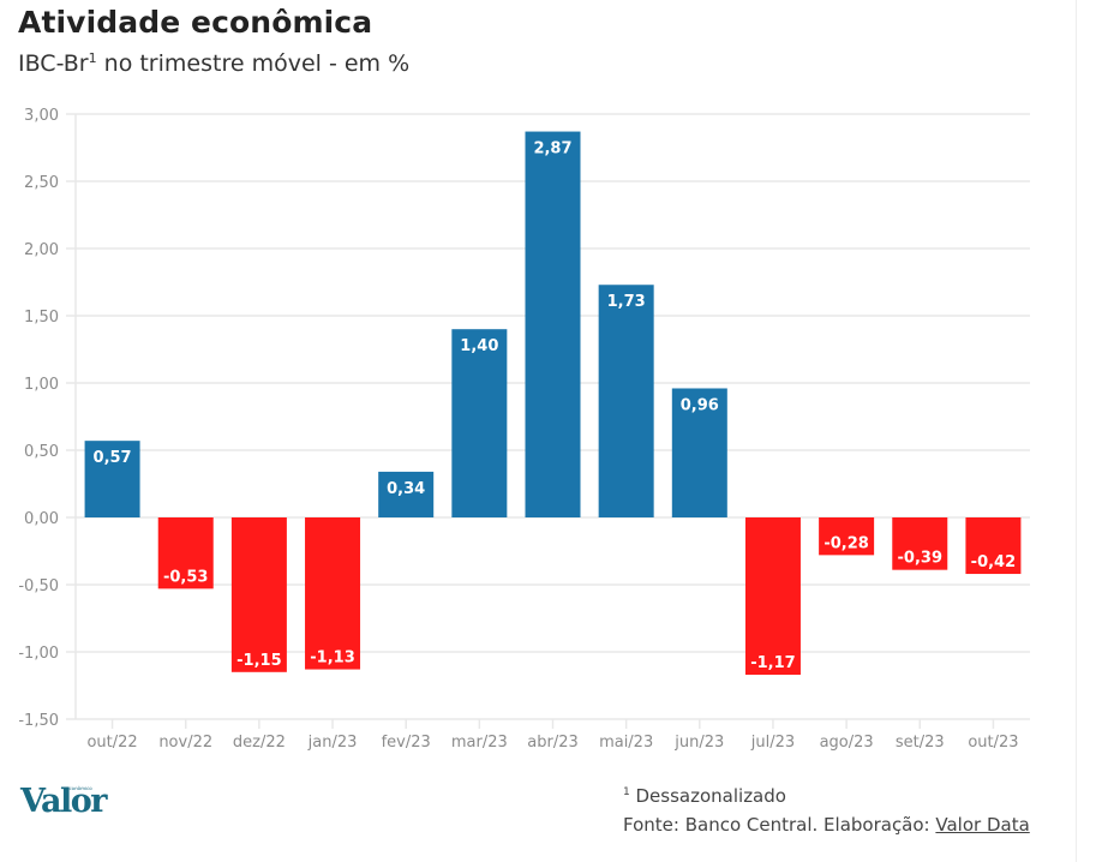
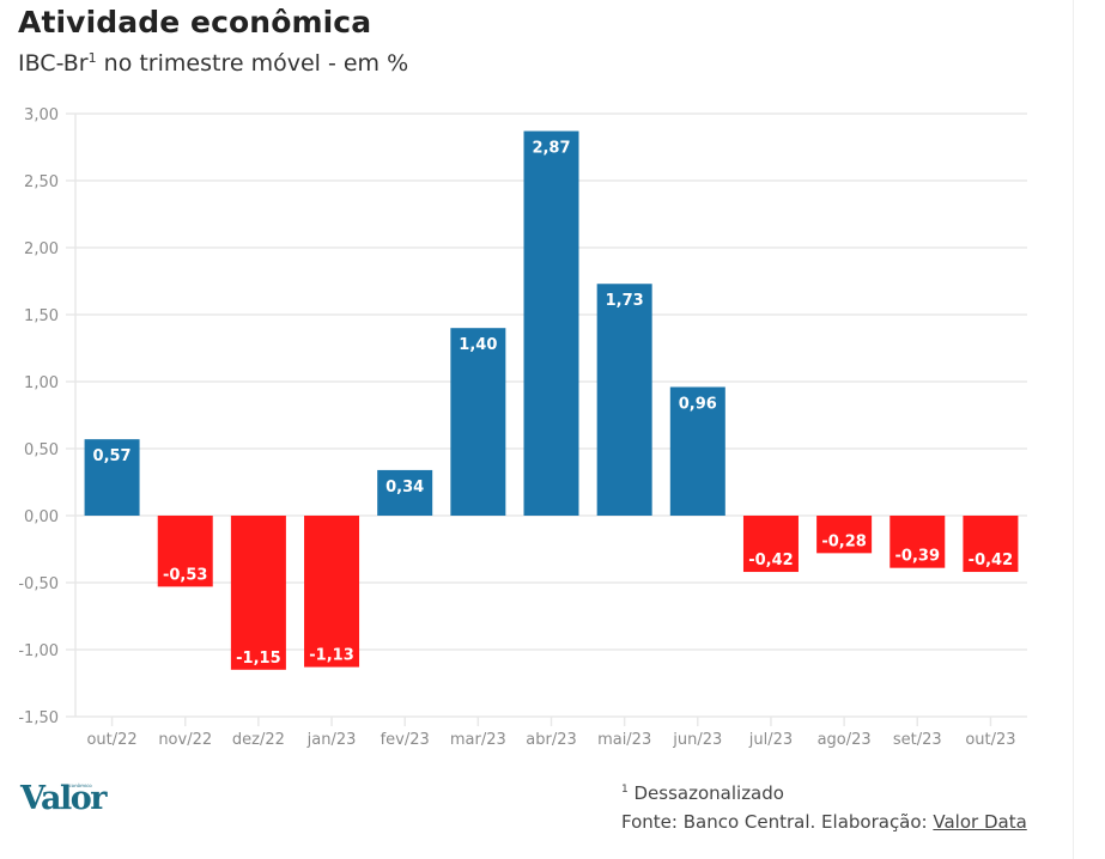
jul/23: -1,17 -> -0,42
